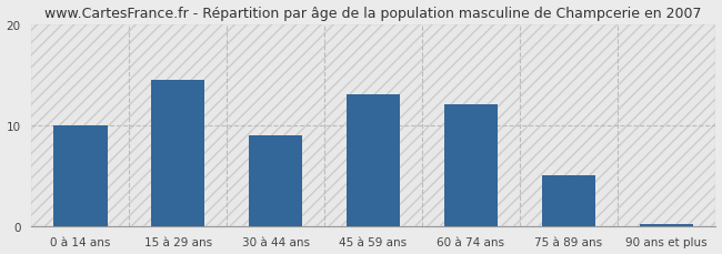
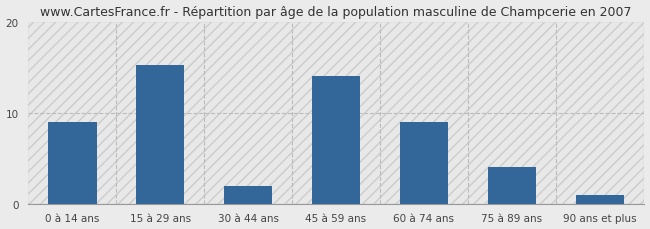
0 à 14 ans: 10.0 -> 9.0
15 à 29 ans: 14.5 -> 15.2
30 à 44 ans: 9.0 -> 2.0
45 à 59 ans: 13.0 -> 14.0
60 à 74 ans: 12.0 -> 9.0
75 à 89 ans: 5.0 -> 4.0
90 ans et plus: 0.2 -> 1.0
